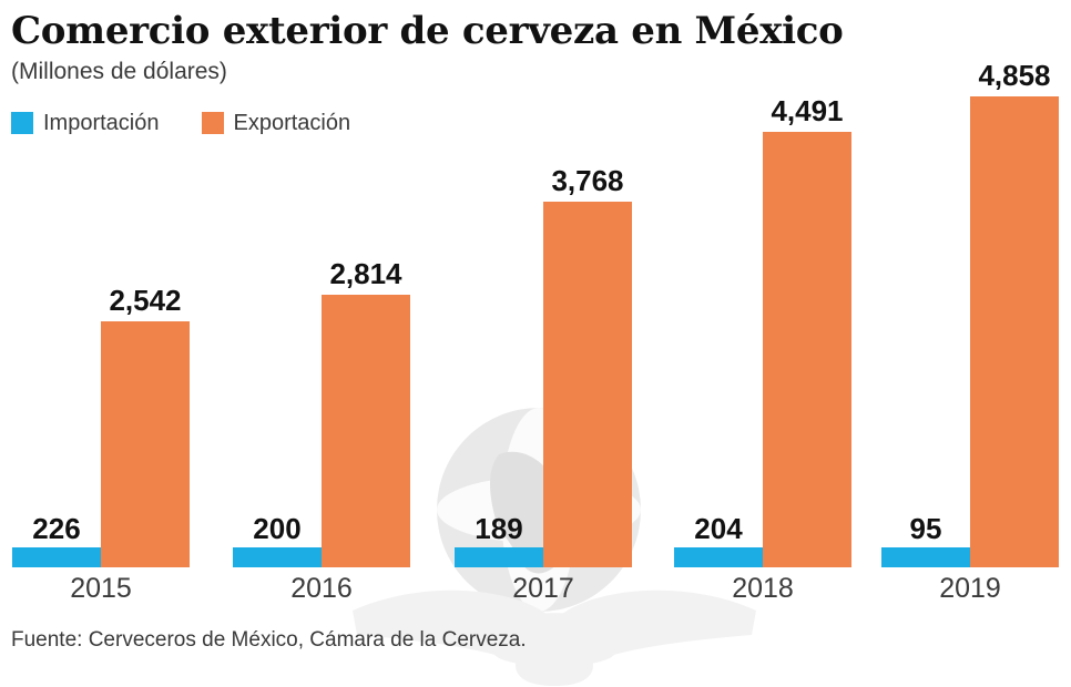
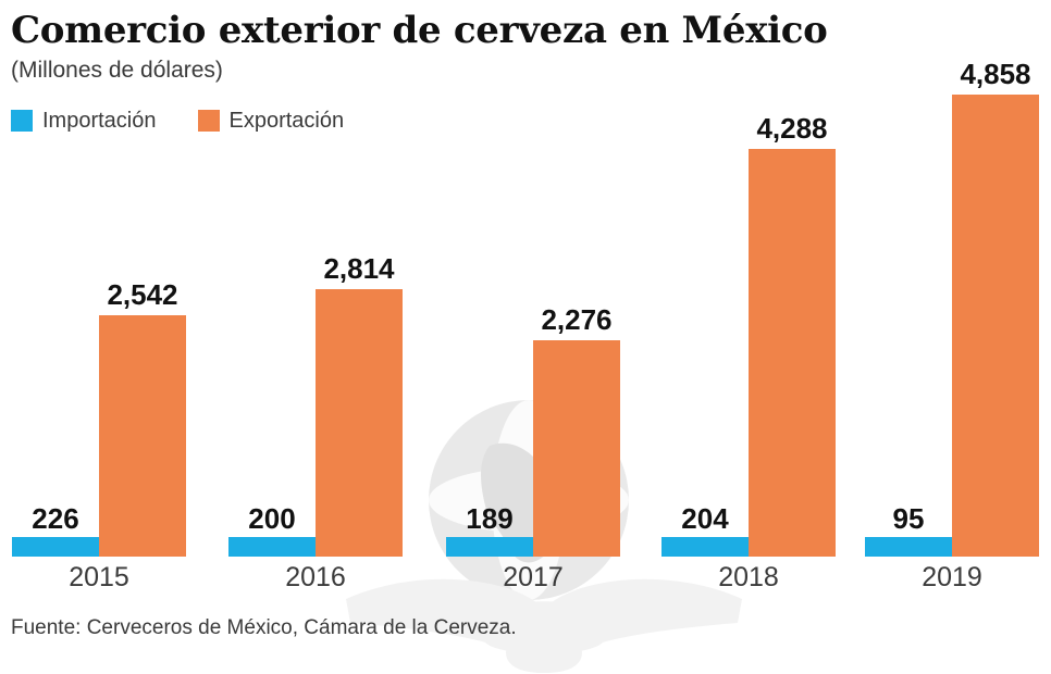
Exportación/2017: 3,768 -> 2,276
Exportación/2018: 4,491 -> 4,288
